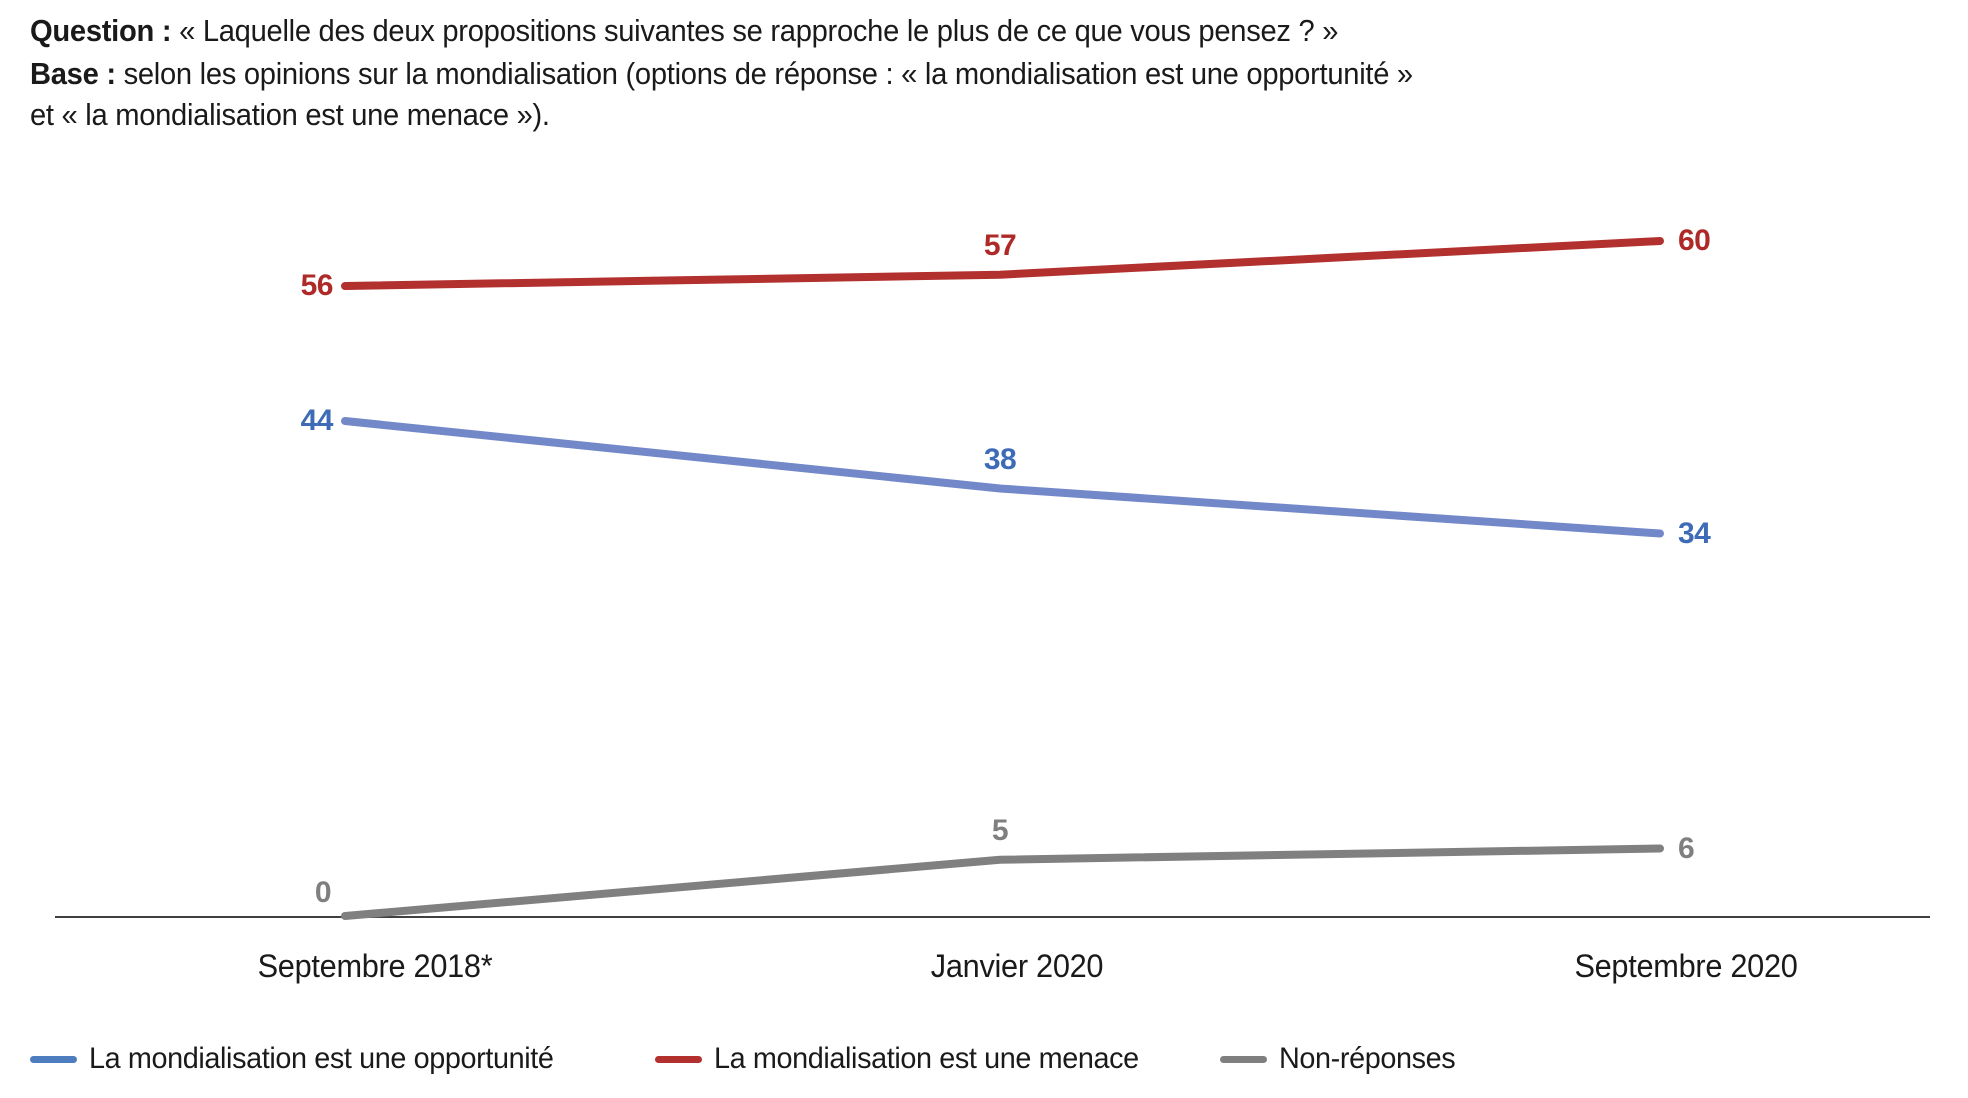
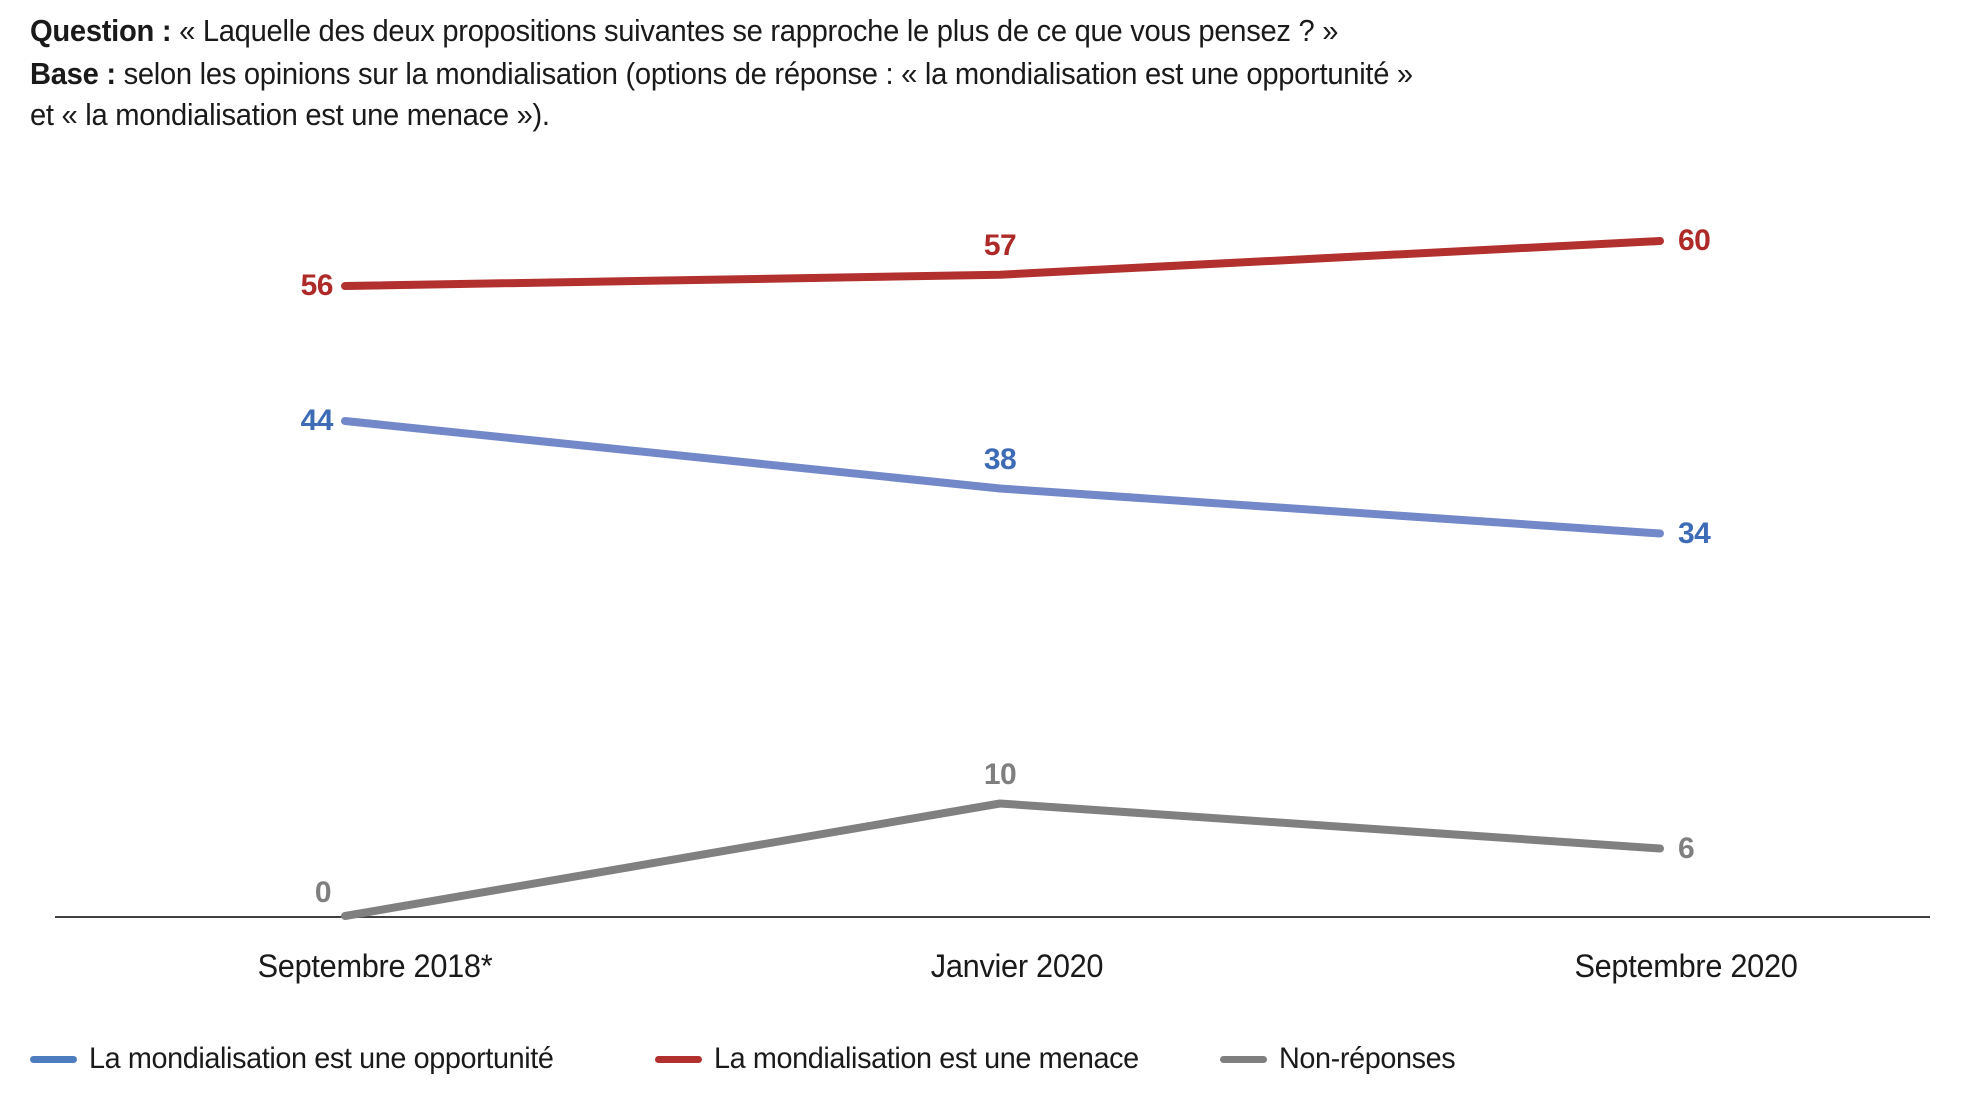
Non-réponses/Janvier 2020: 5 -> 10
